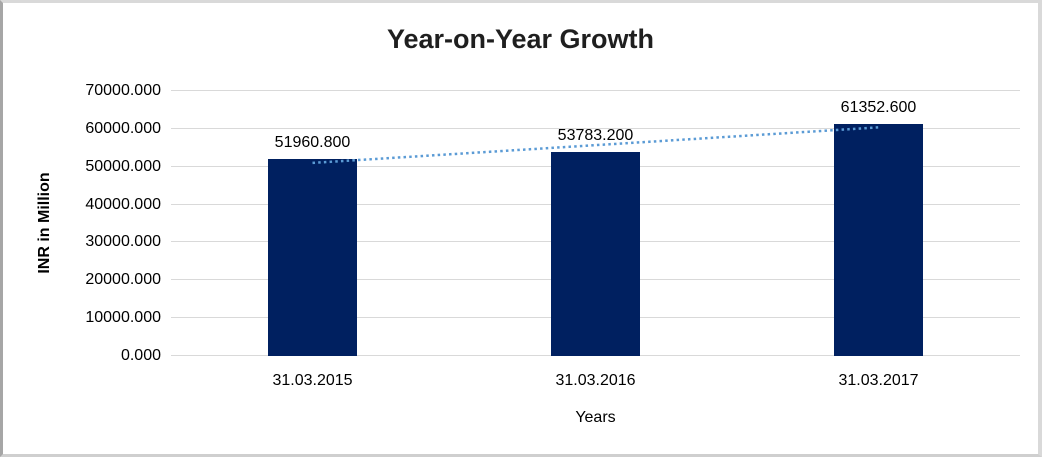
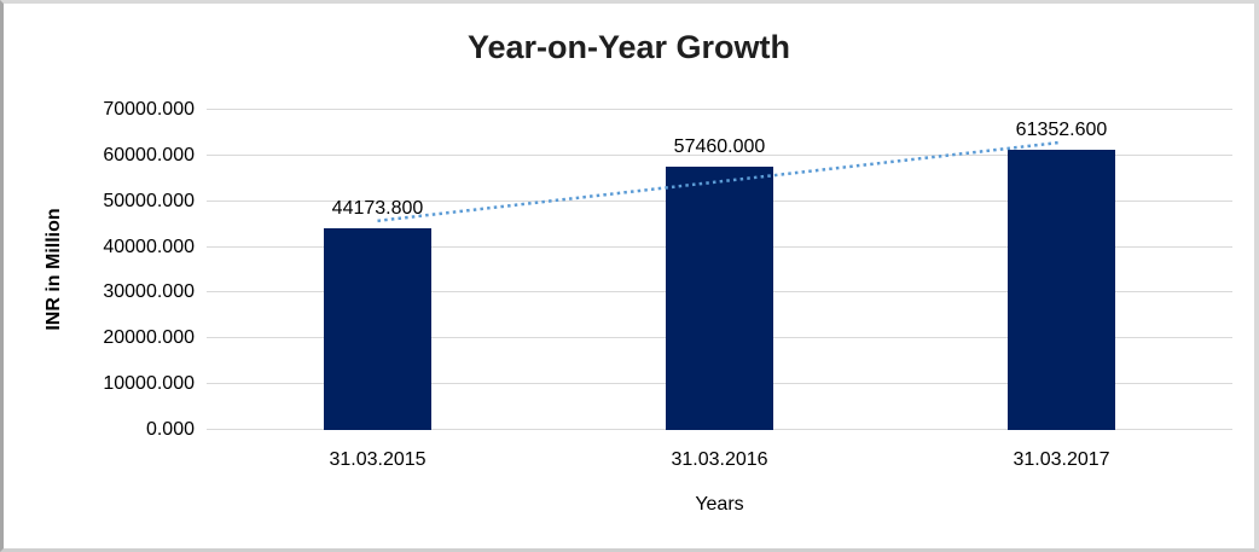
31.03.2015: 51960.800 -> 44173.800
31.03.2016: 53783.200 -> 57460.000
